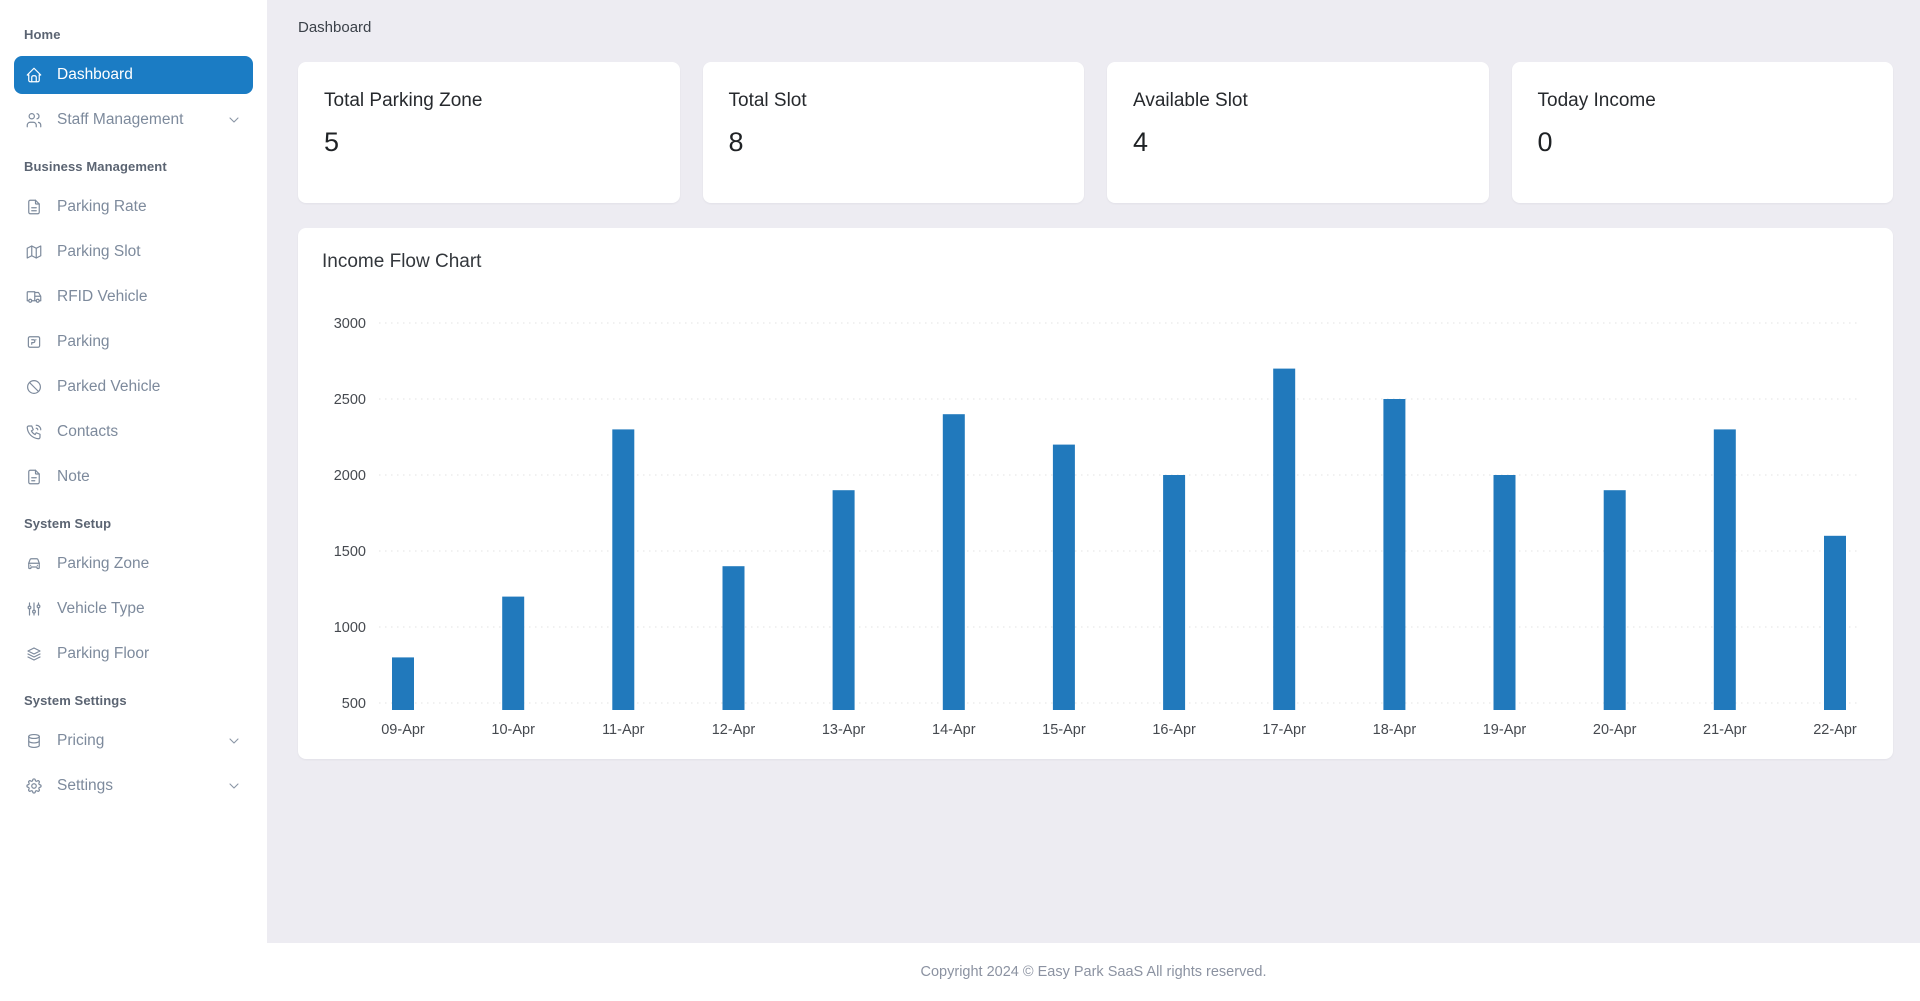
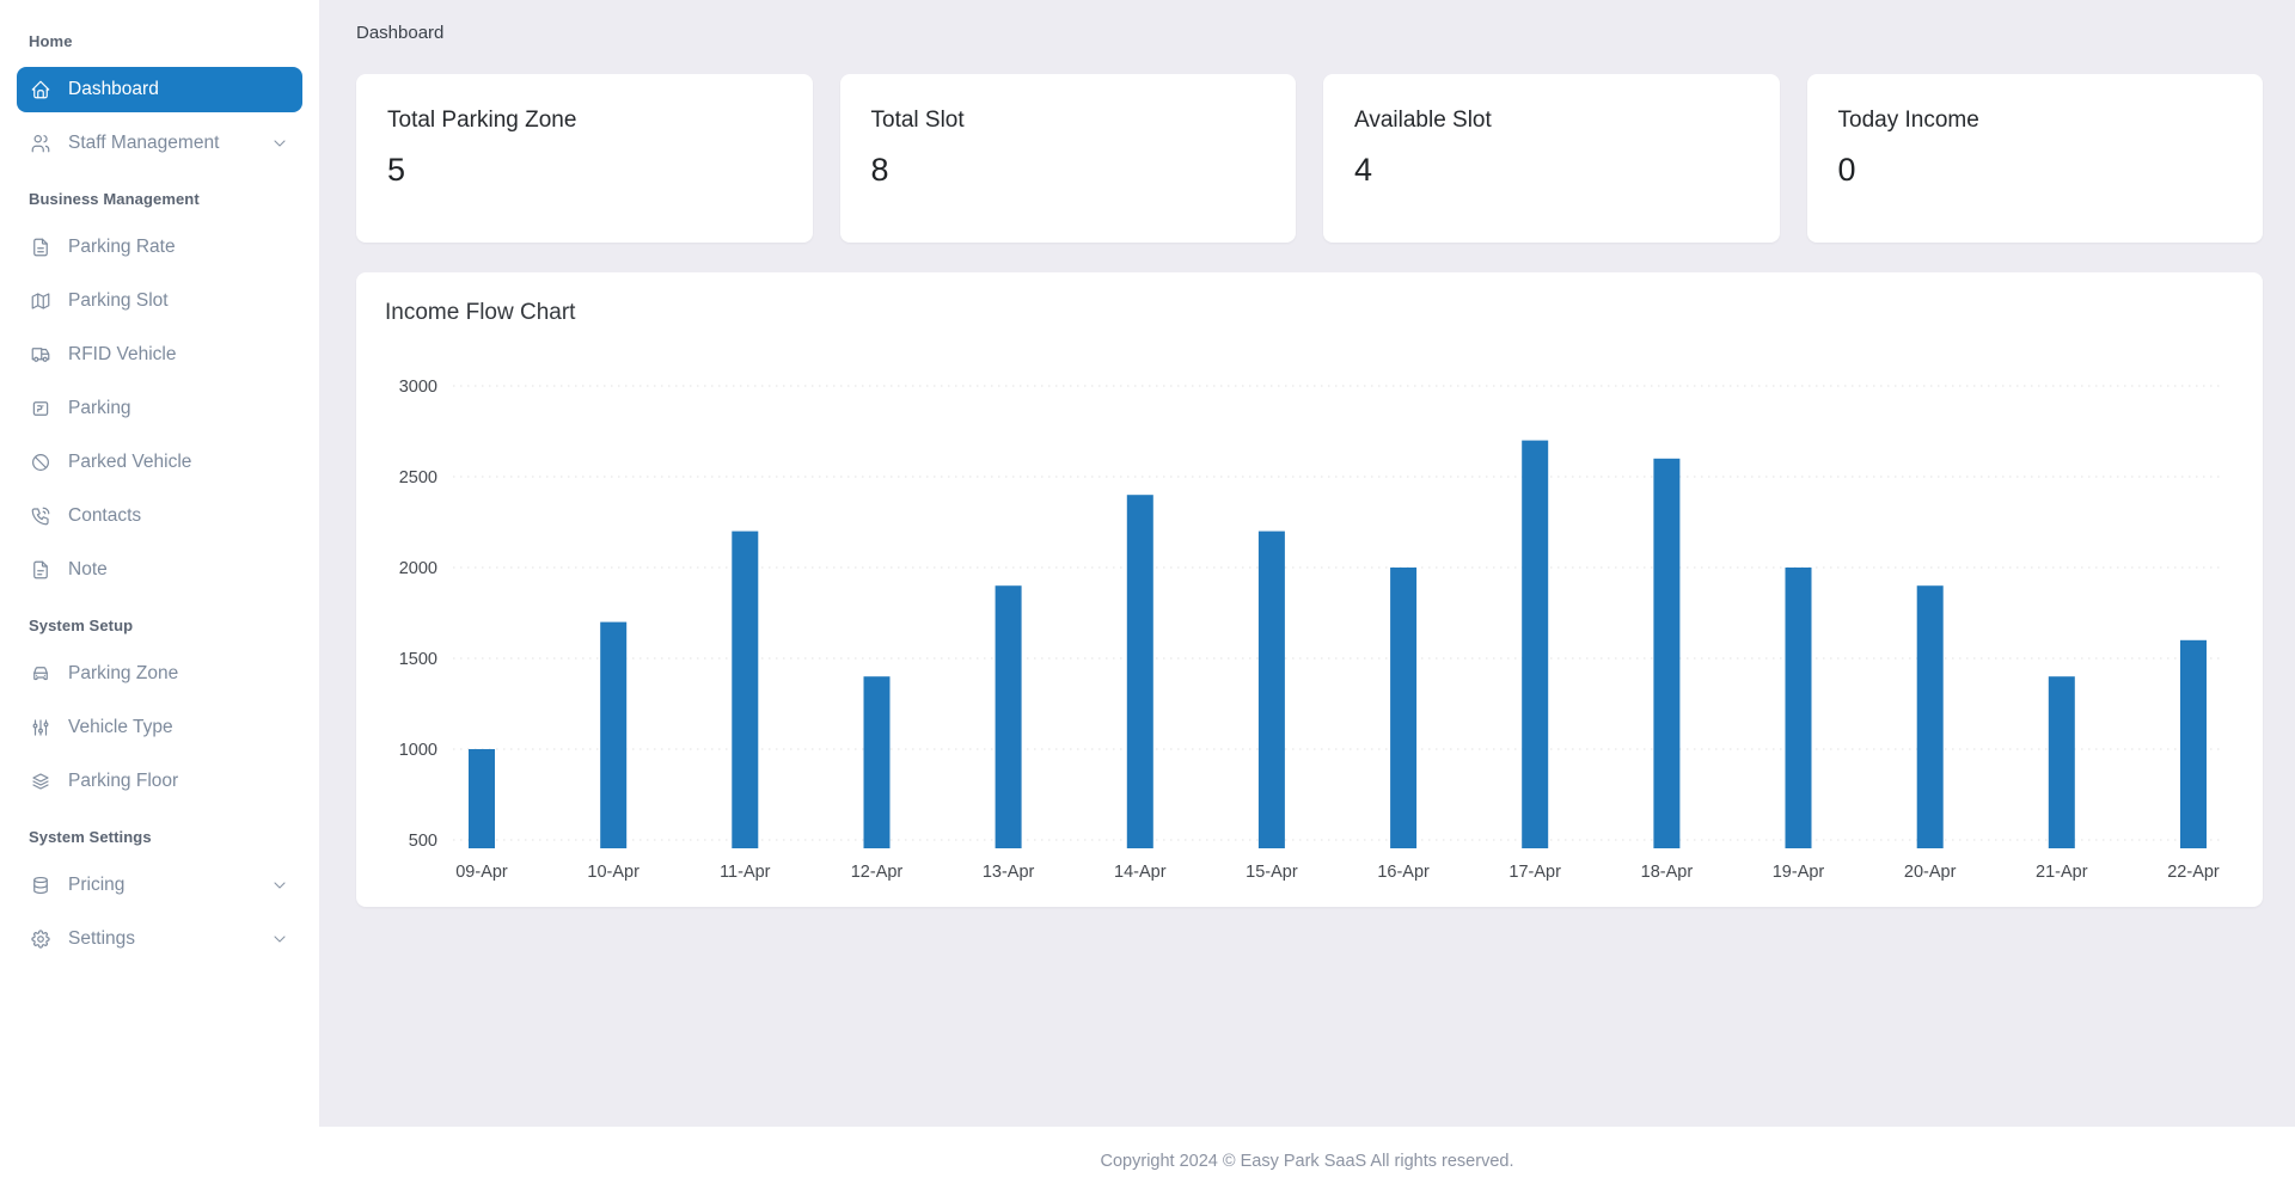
09-Apr: 800 -> 1000
10-Apr: 1200 -> 1700
11-Apr: 2300 -> 2200
18-Apr: 2500 -> 2600
21-Apr: 2300 -> 1400
